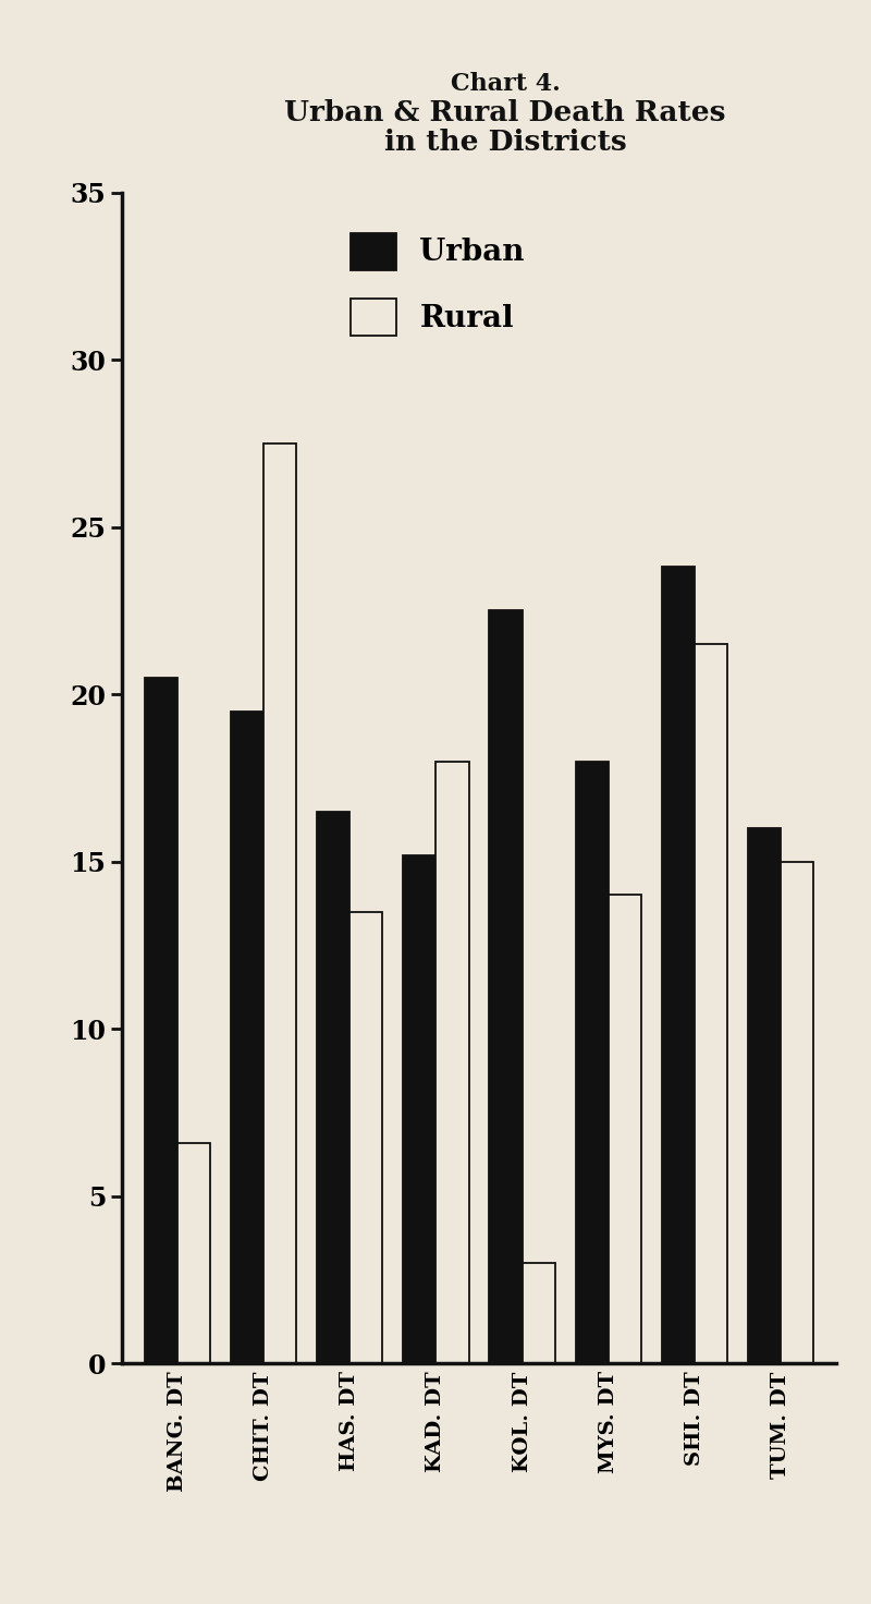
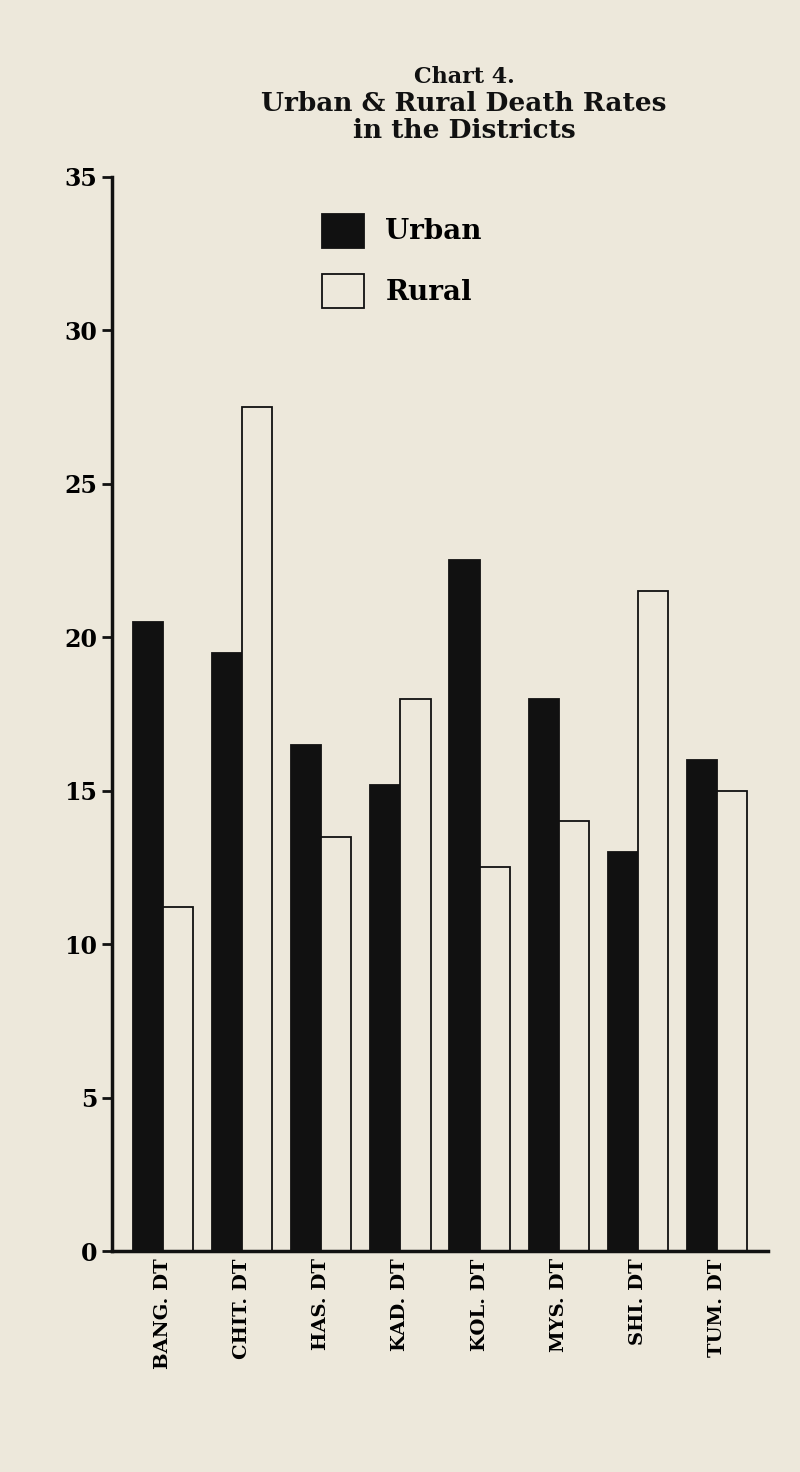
Rural/BANG. DT: 6.6 -> 11.2
Rural/KOL. DT: 3.0 -> 12.5
Urban/SHI. DT: 23.8 -> 13.0
